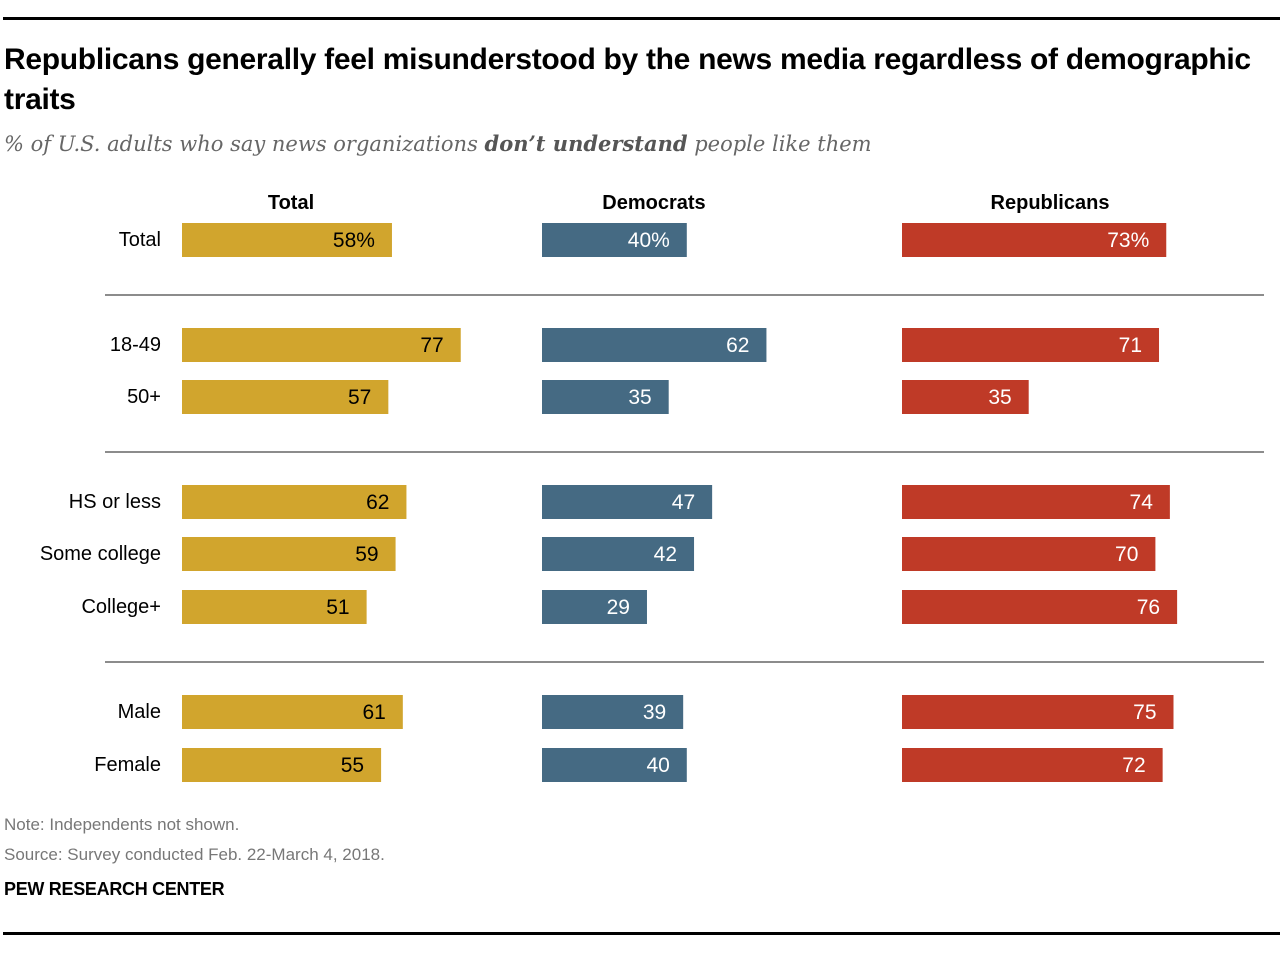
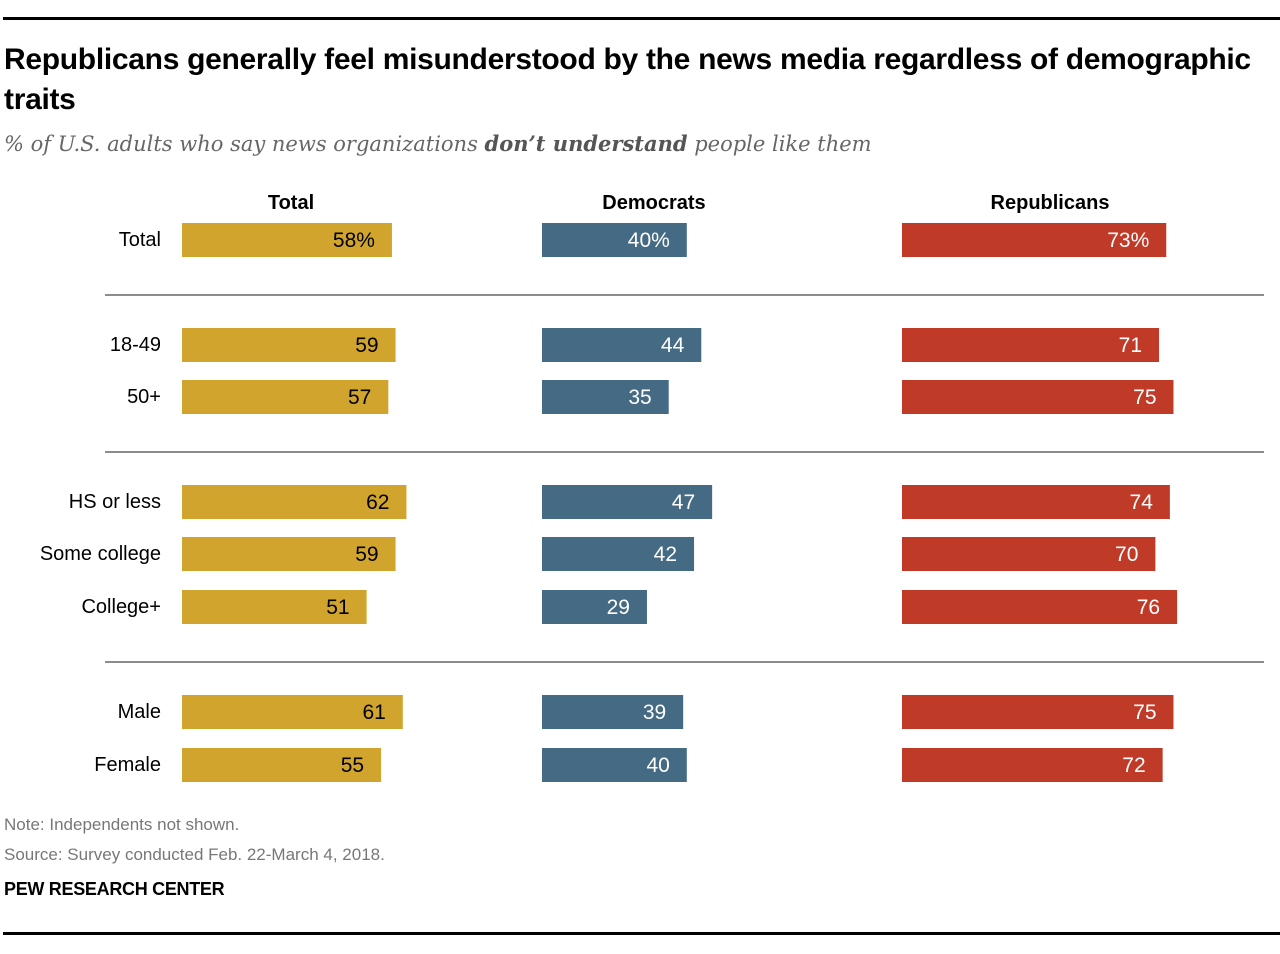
Total/18-49: 77 -> 59
Democrats/18-49: 62 -> 44
Republicans/50+: 35 -> 75
